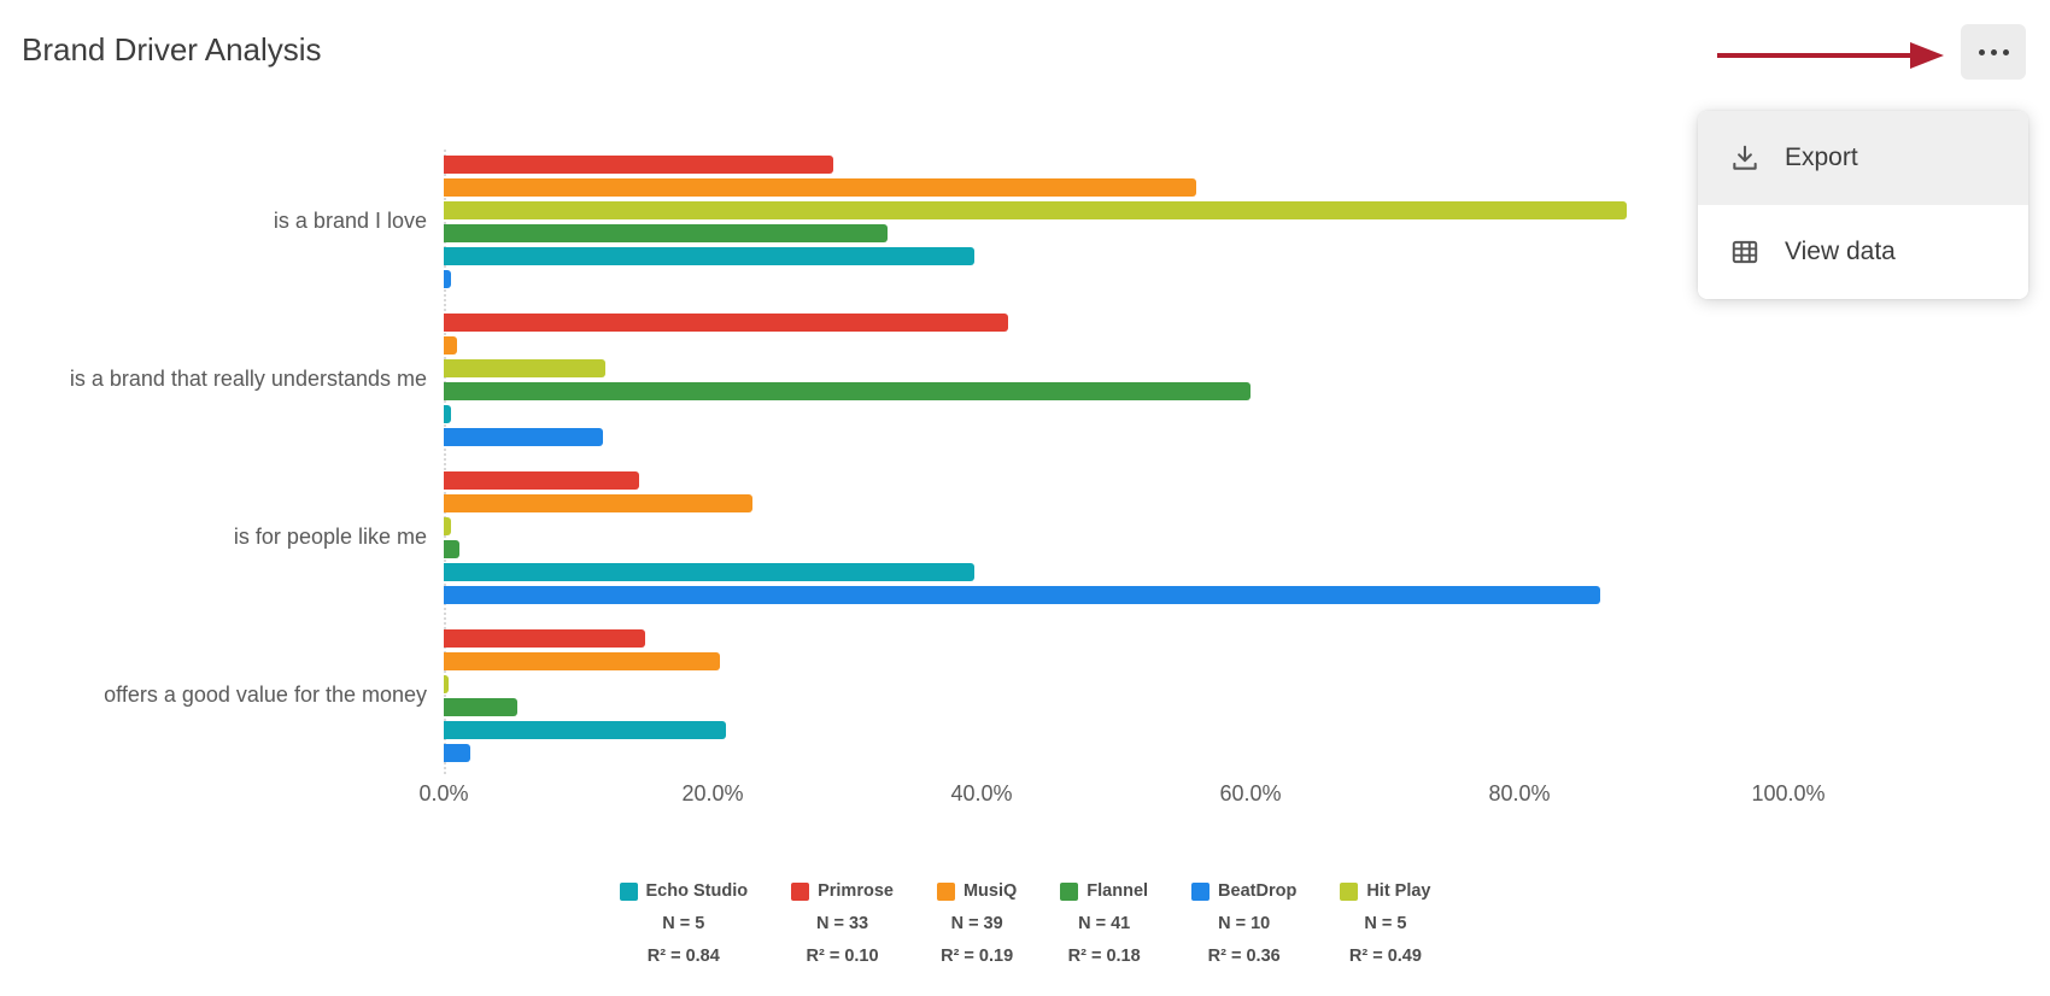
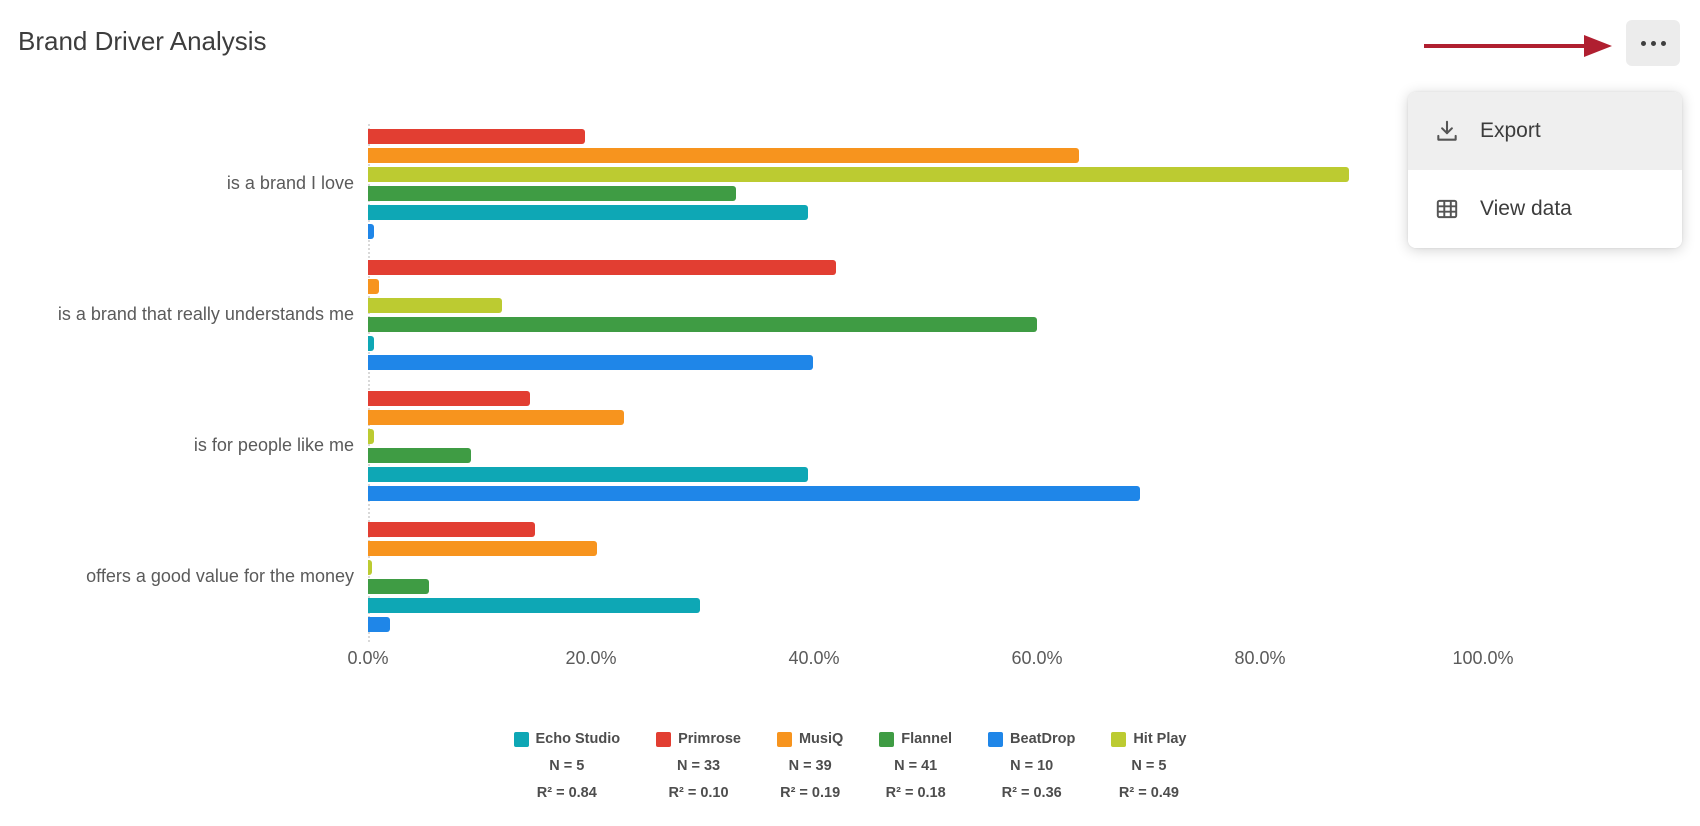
Primrose/is a brand I love: 29.0% -> 19.5%
MusiQ/is a brand I love: 56.0% -> 63.8%
BeatDrop/is a brand that really understands me: 11.8% -> 39.9%
Flannel/is for people like me: 1.2% -> 9.2%
BeatDrop/is for people like me: 86.0% -> 69.2%
Echo Studio/offers a good value for the money: 21.0% -> 29.8%
